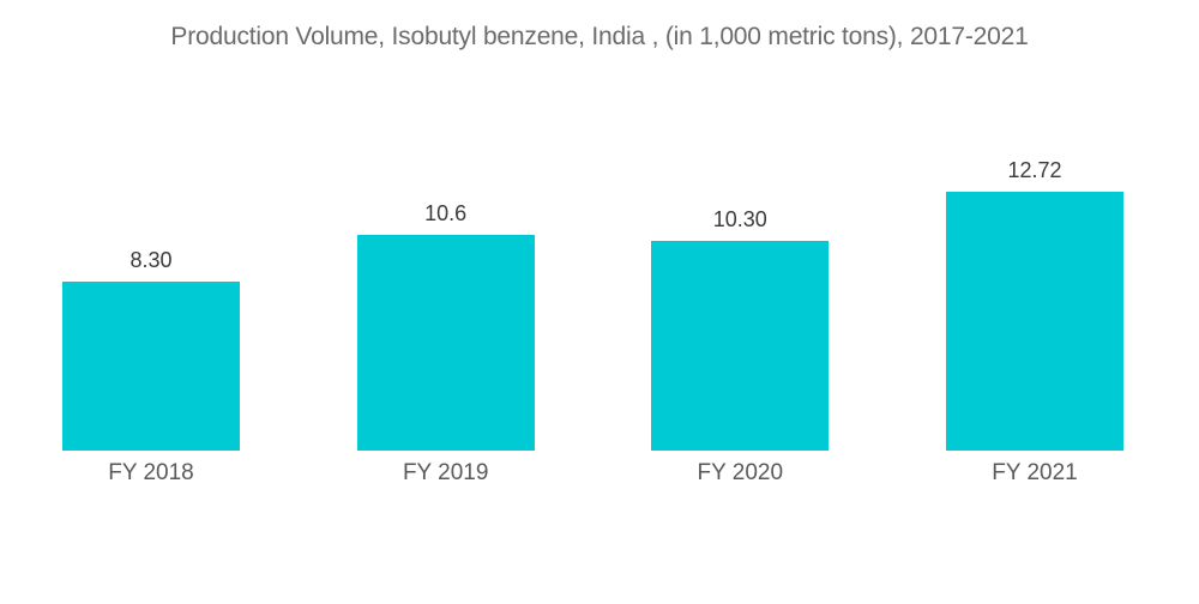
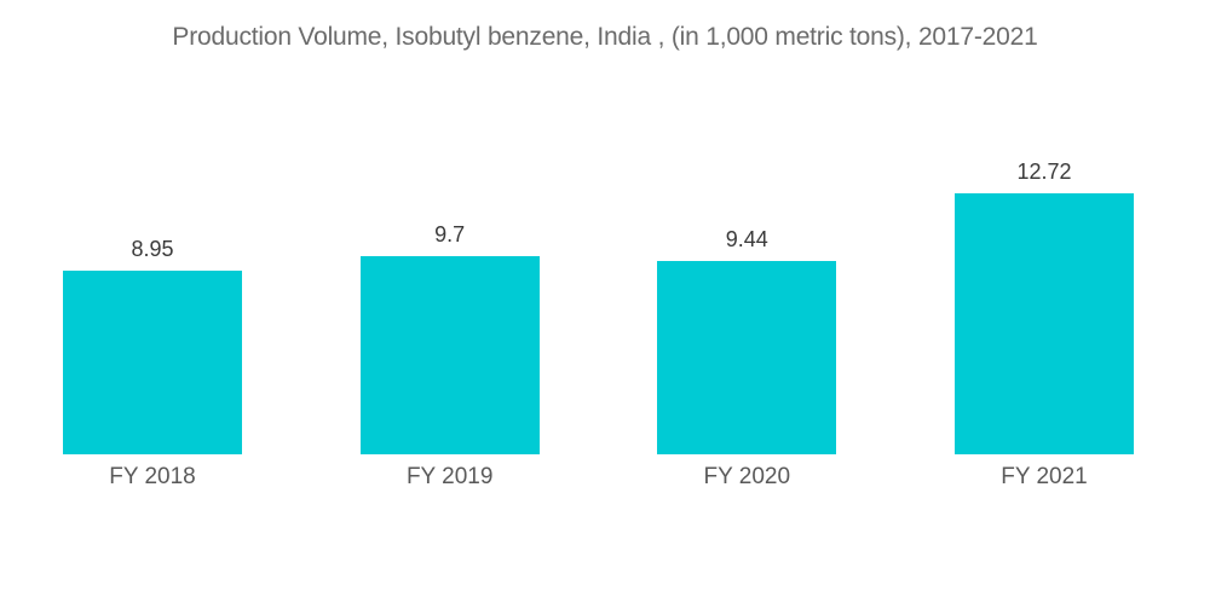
FY 2018: 8.30 -> 8.95
FY 2019: 10.6 -> 9.7
FY 2020: 10.30 -> 9.44
